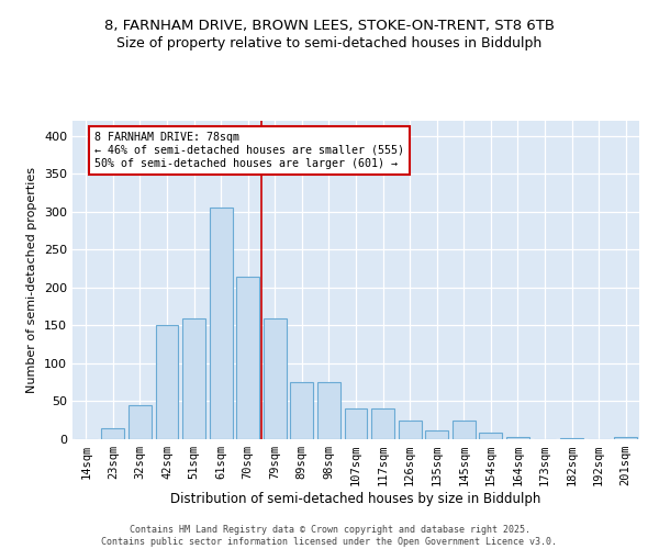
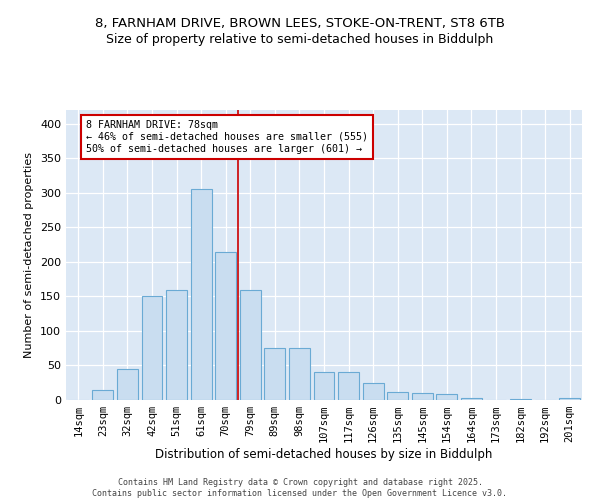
145sqm: 24 -> 10
